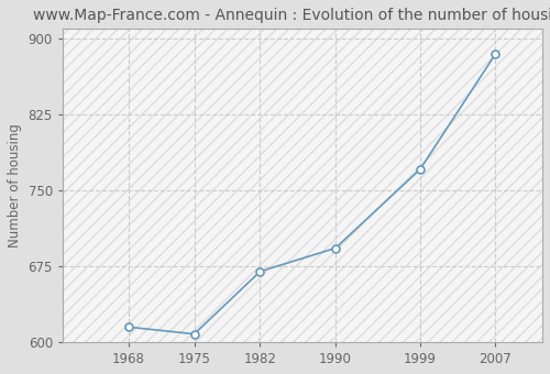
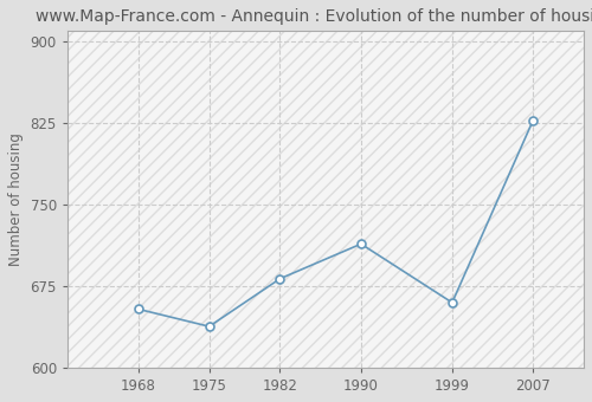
1968: 615 -> 654
1975: 608 -> 638
1982: 670 -> 682
1990: 693 -> 714
1999: 771 -> 660
2007: 885 -> 828
